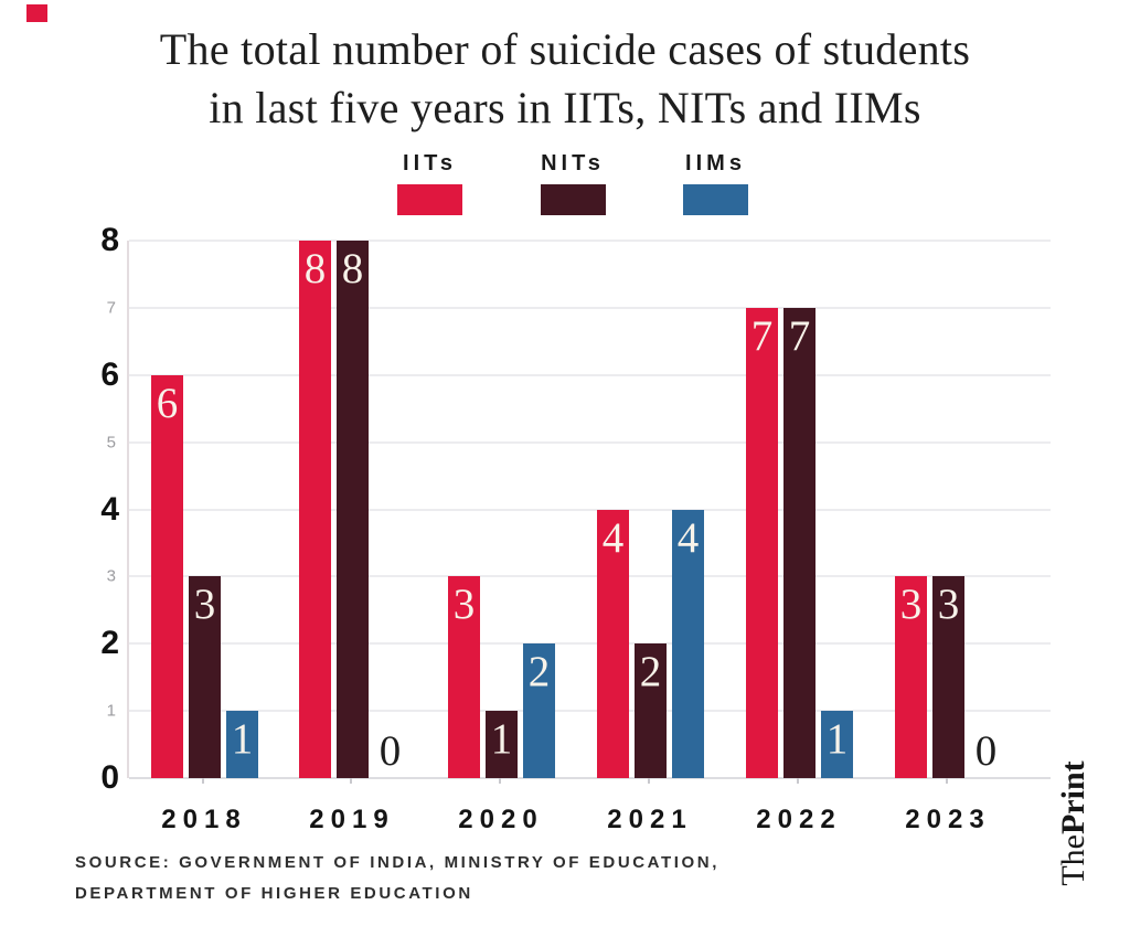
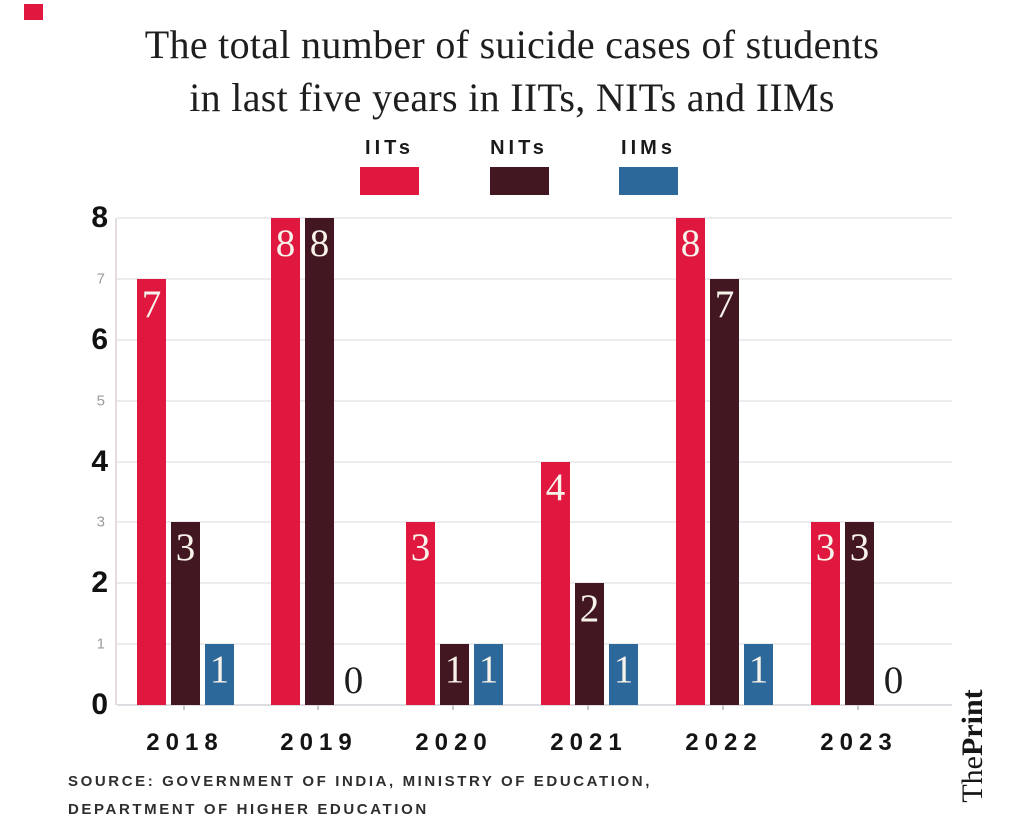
IITs/2018: 6 -> 7
IIMs/2020: 2 -> 1
IIMs/2021: 4 -> 1
IITs/2022: 7 -> 8
